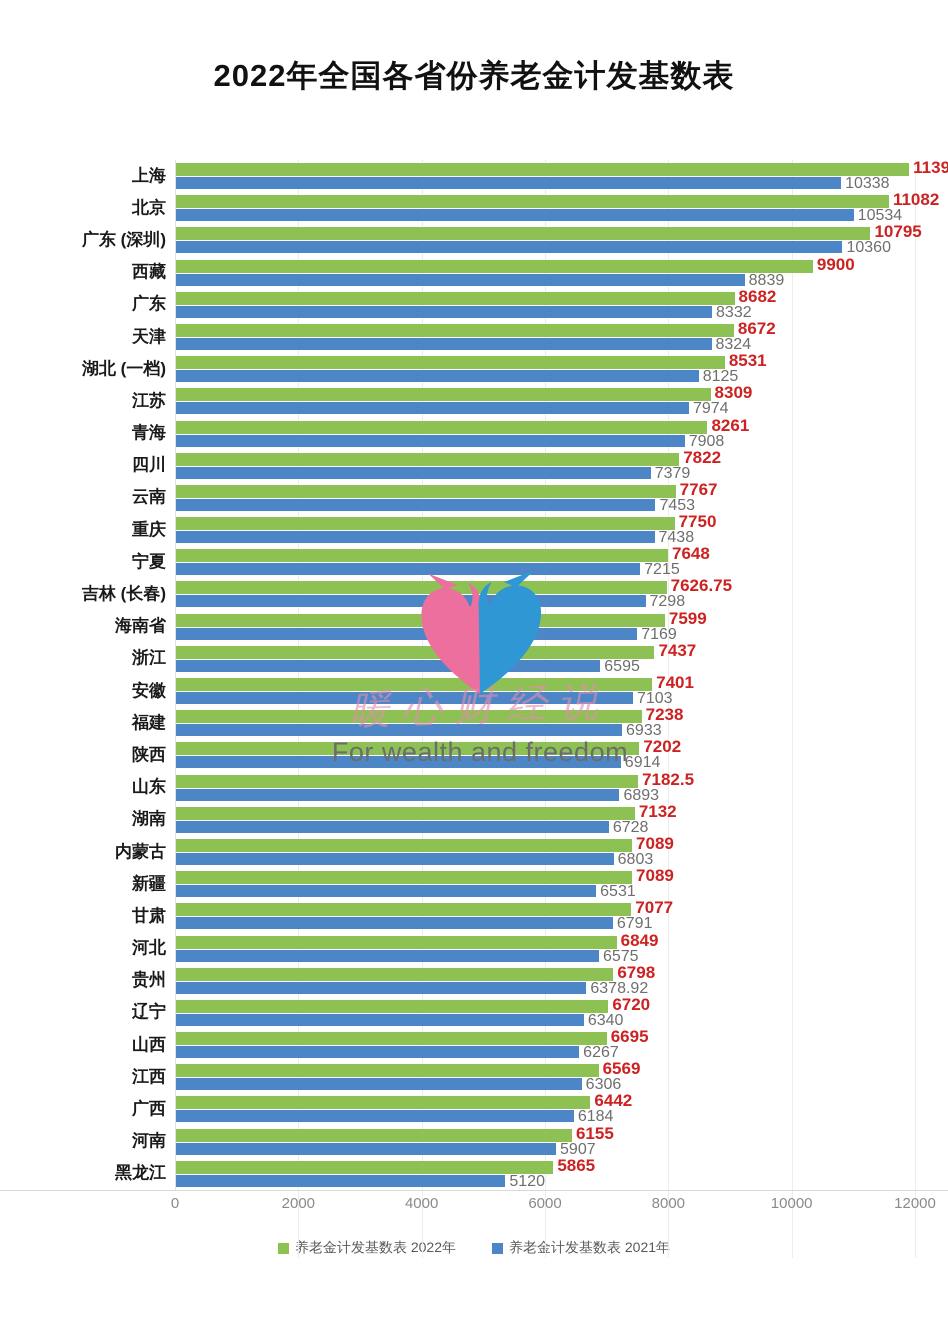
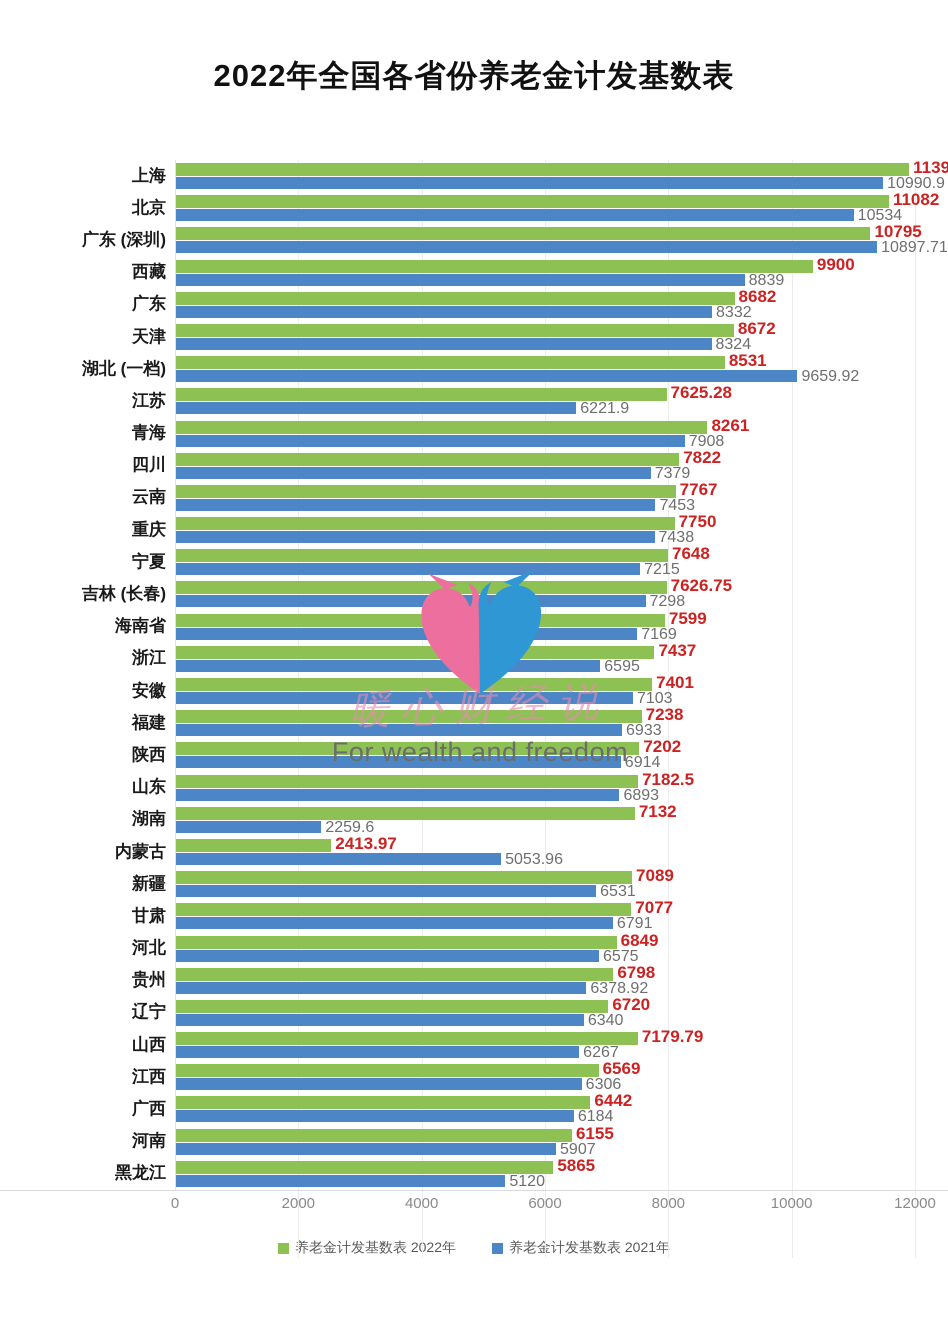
养老金计发基数表 2021年/上海: 10338 -> 10990.9
养老金计发基数表 2021年/广东 (深圳): 10360 -> 10897.71
养老金计发基数表 2021年/湖北 (一档): 8125 -> 9659.92
养老金计发基数表 2022年/江苏: 8309 -> 7625.28
养老金计发基数表 2021年/江苏: 7974 -> 6221.9
养老金计发基数表 2021年/湖南: 6728 -> 2259.6
养老金计发基数表 2022年/内蒙古: 7089 -> 2413.97
养老金计发基数表 2021年/内蒙古: 6803 -> 5053.96
养老金计发基数表 2022年/山西: 6695 -> 7179.79
